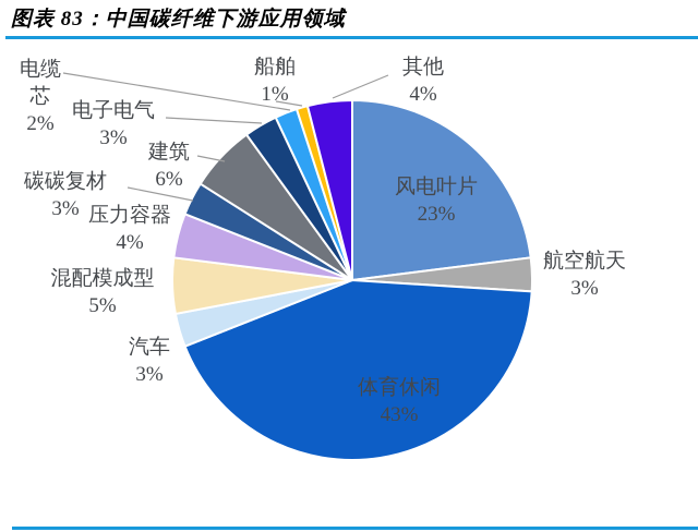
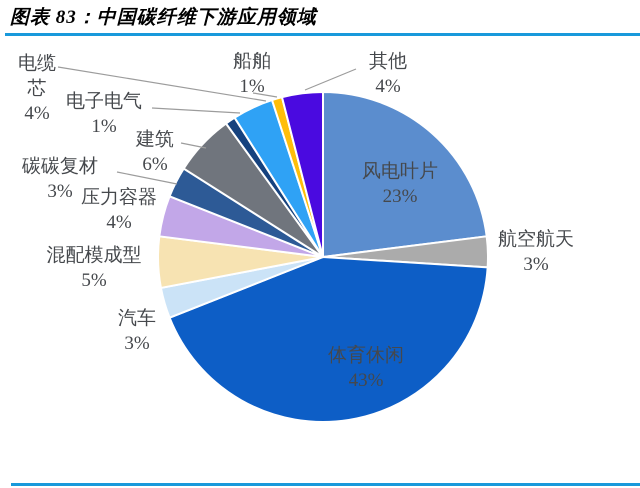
电子电气: 3% -> 1%
电缆芯: 2% -> 4%
